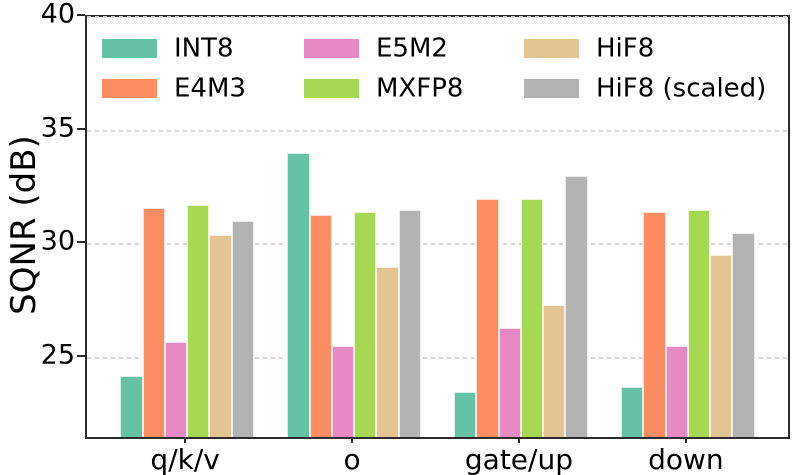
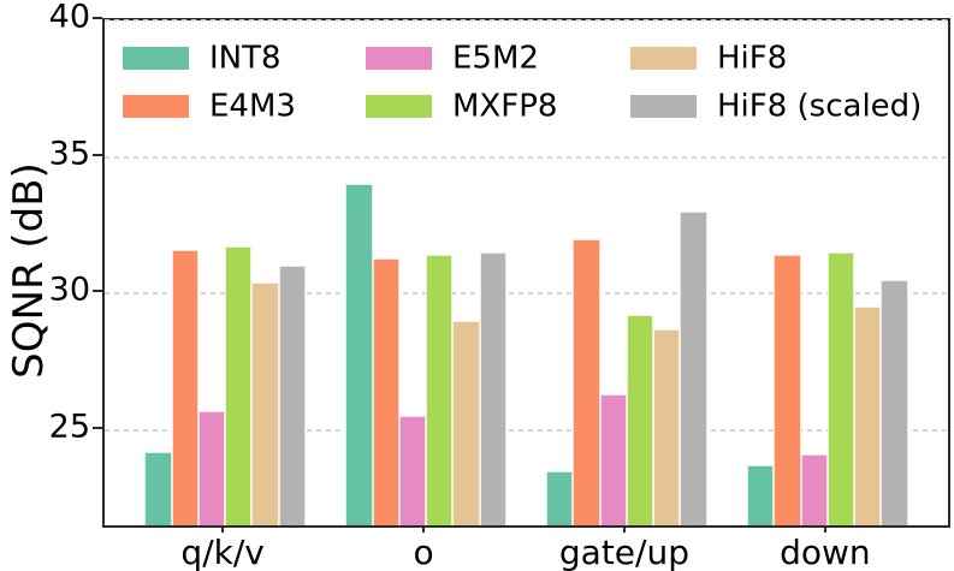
MXFP8/gate/up: 32.0 -> 29.2
HiF8/gate/up: 27.3 -> 28.7
E5M2/down: 25.5 -> 24.1
